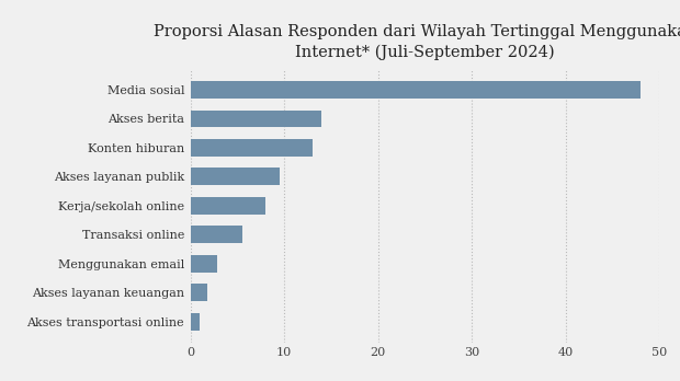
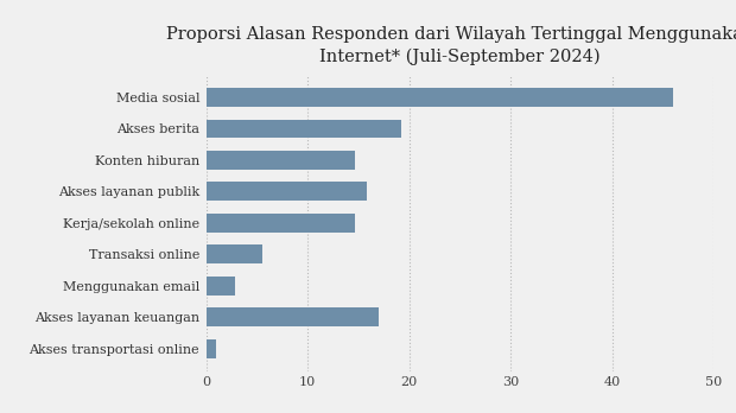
Media sosial: 48.0 -> 46.0
Akses berita: 14.0 -> 19.2
Konten hiburan: 13.0 -> 14.6
Akses layanan publik: 9.5 -> 15.8
Kerja/sekolah online: 8.0 -> 14.6
Akses layanan keuangan: 1.8 -> 17.0
